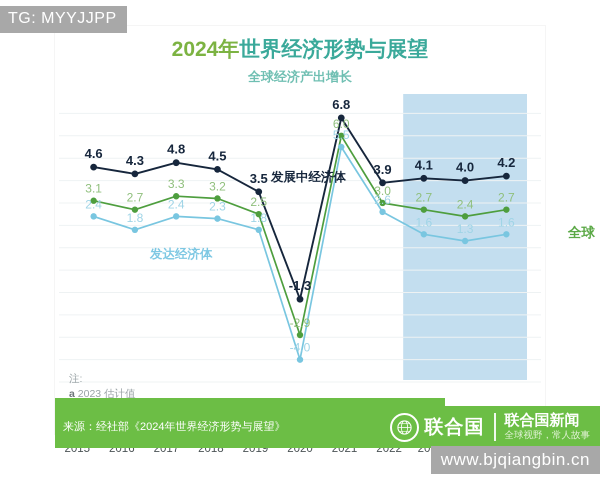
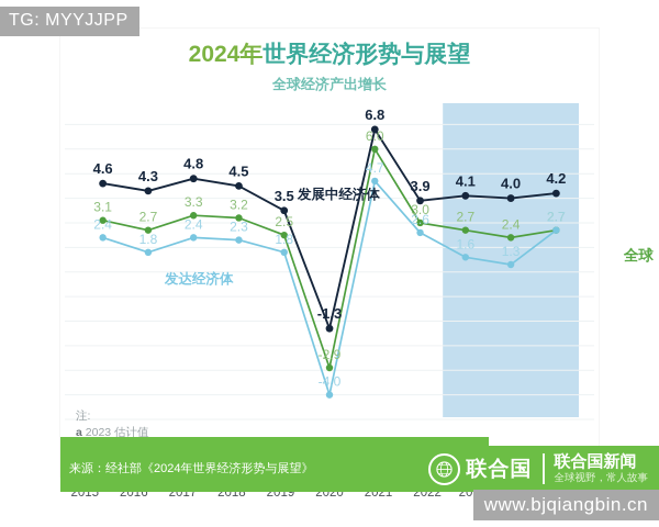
发达经济体/2021: 5.5 -> 4.7
发达经济体/2025b: 1.6 -> 2.7
